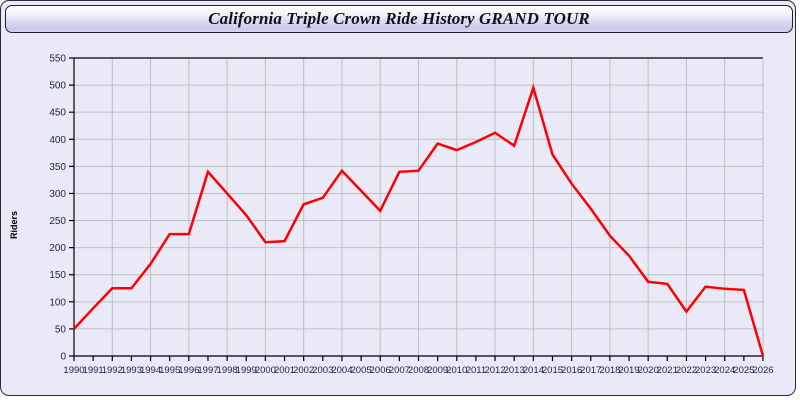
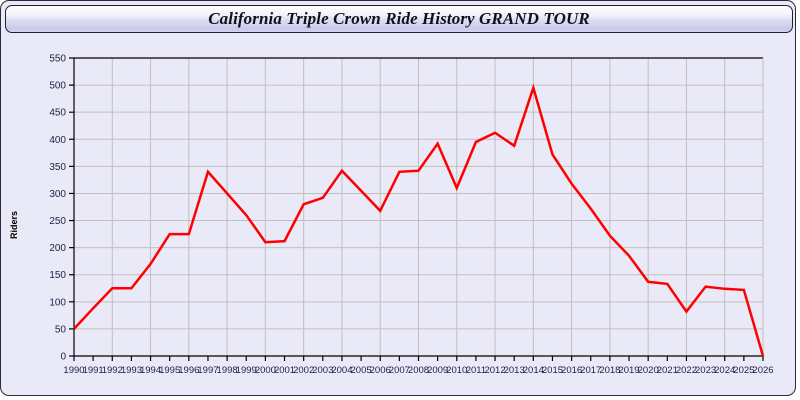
2010: 380 -> 310
